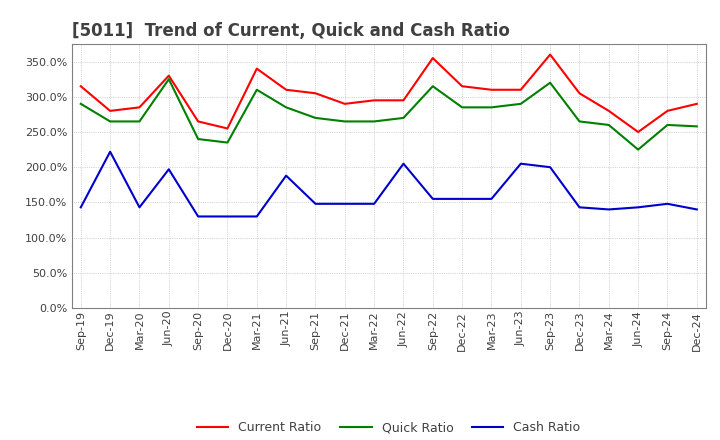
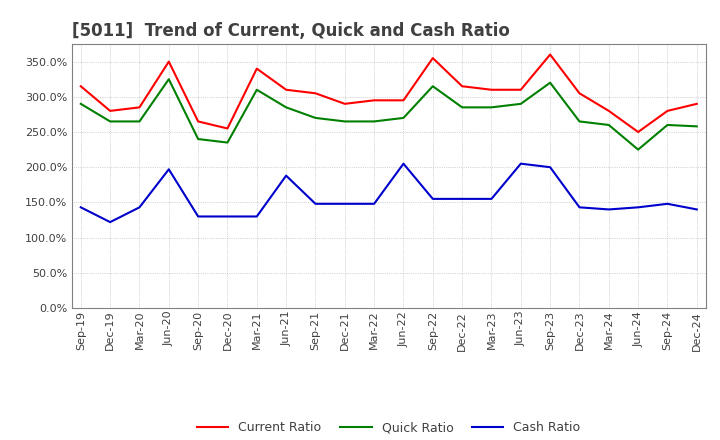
Cash Ratio/Dec-19: 222% -> 122%
Current Ratio/Jun-20: 330% -> 350%
